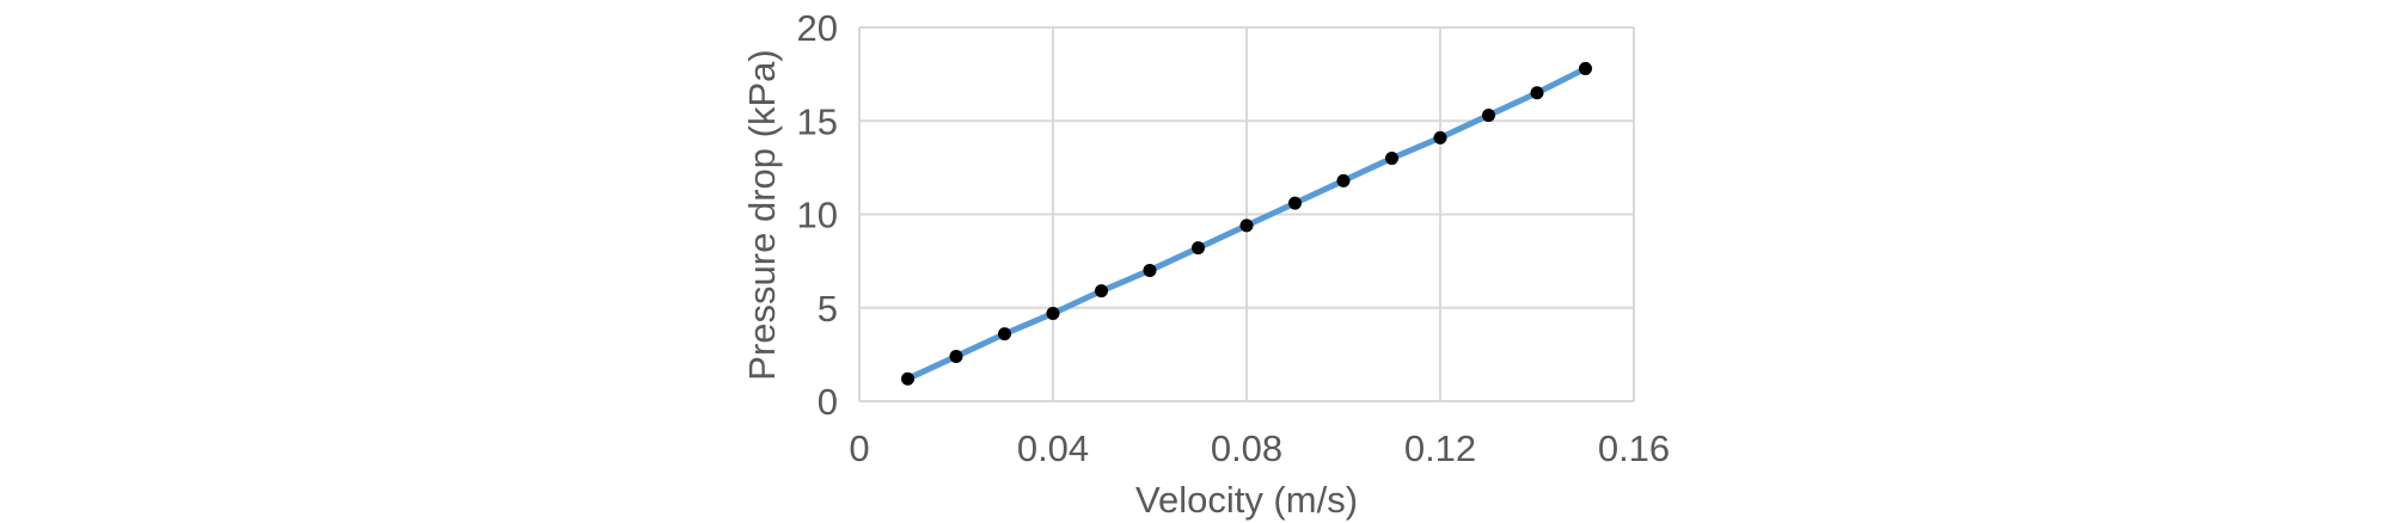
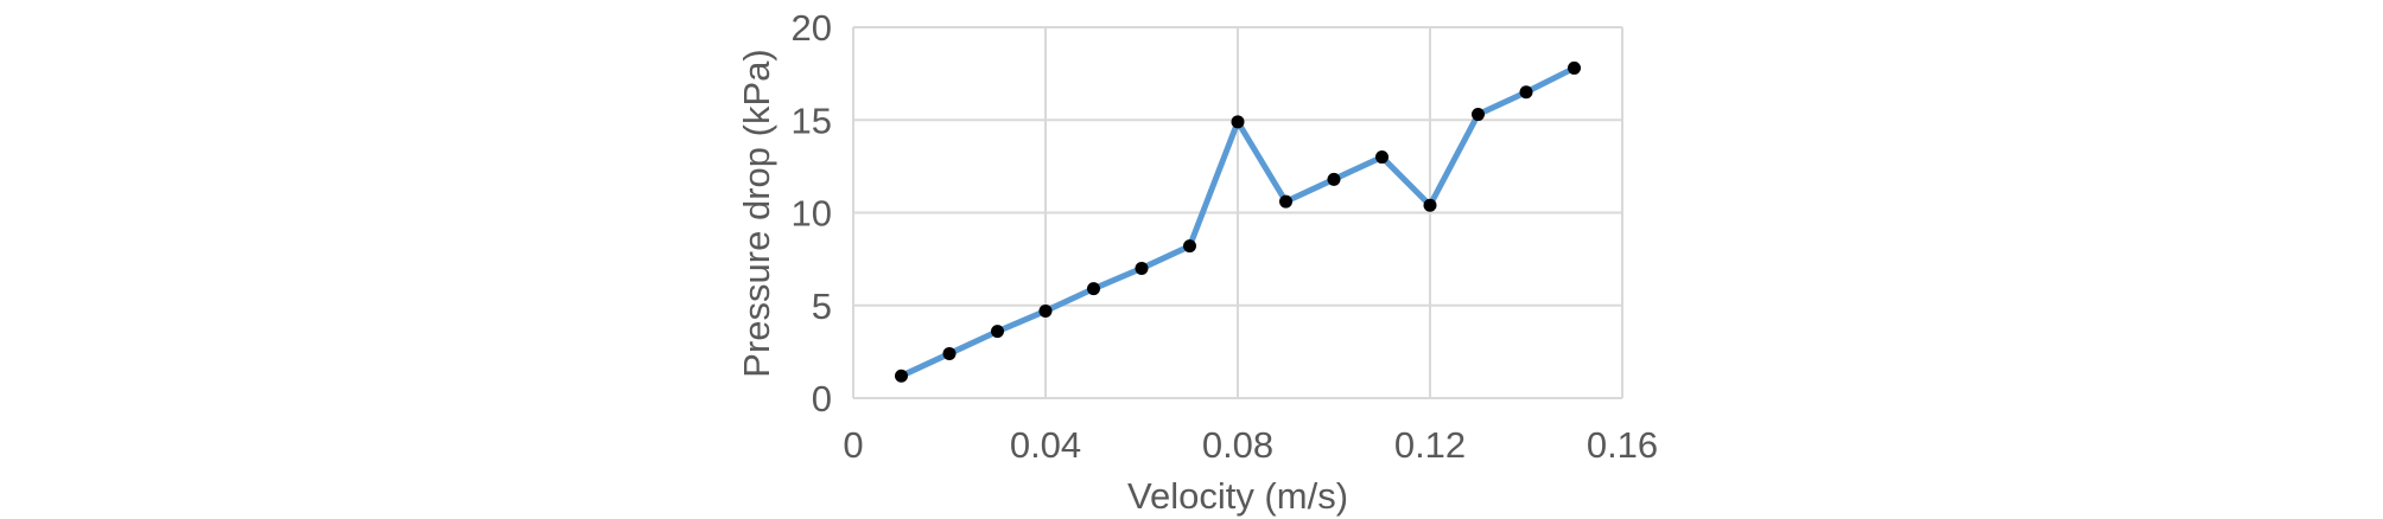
0.08: 9.4 -> 14.9
0.12: 14.1 -> 10.4
